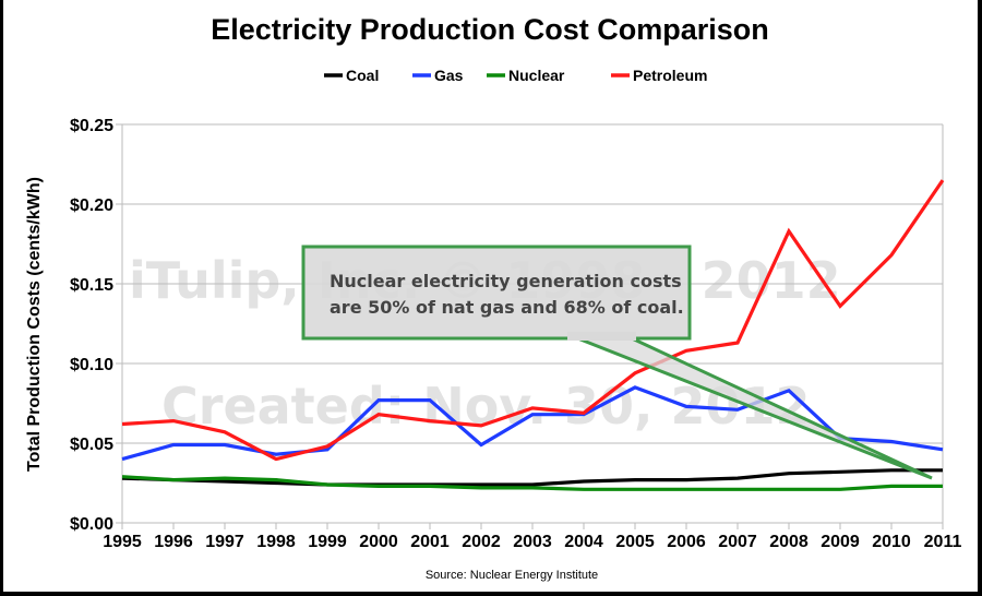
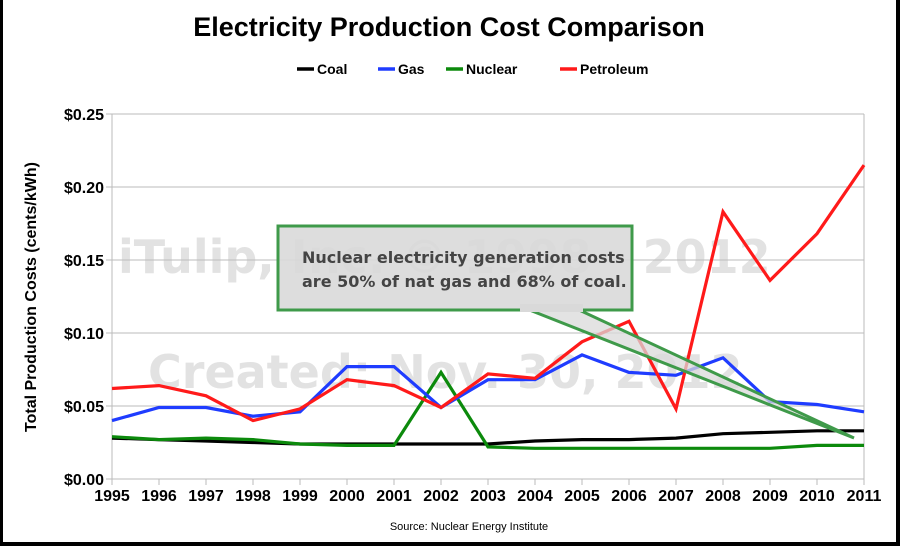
Nuclear/2002: $0.022 -> $0.073
Petroleum/2002: $0.061 -> $0.049
Petroleum/2007: $0.113 -> $0.048
